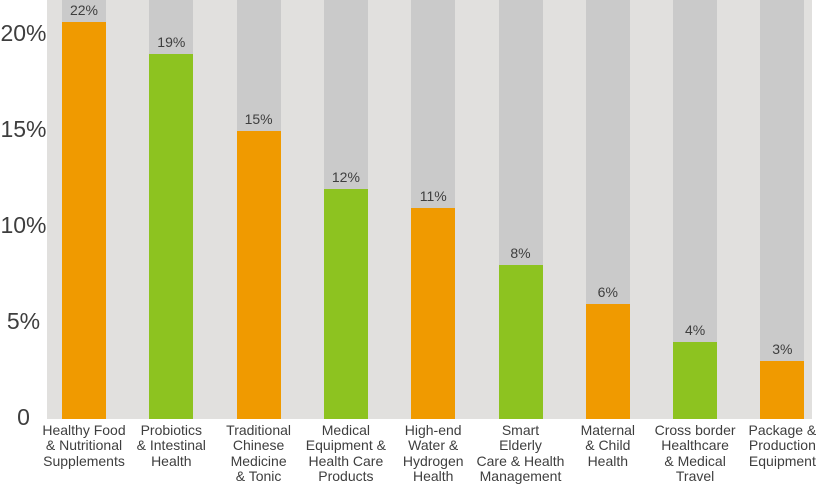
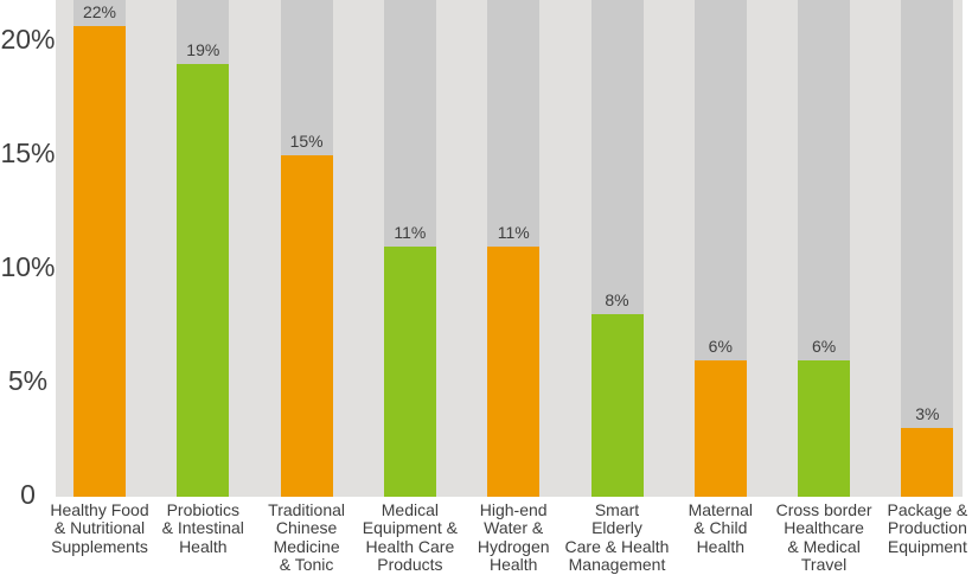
Medical Equipment & Health Care Products: 12% -> 11%
Cross border Healthcare & Medical Travel: 4% -> 6%
